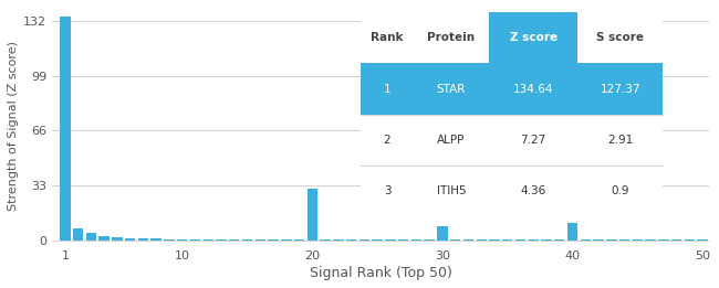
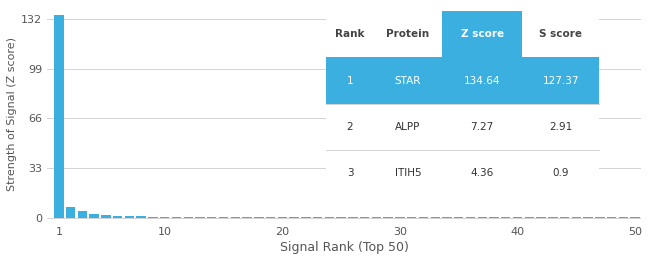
20: 31 -> 0
30: 8 -> 0
40: 10 -> 0
